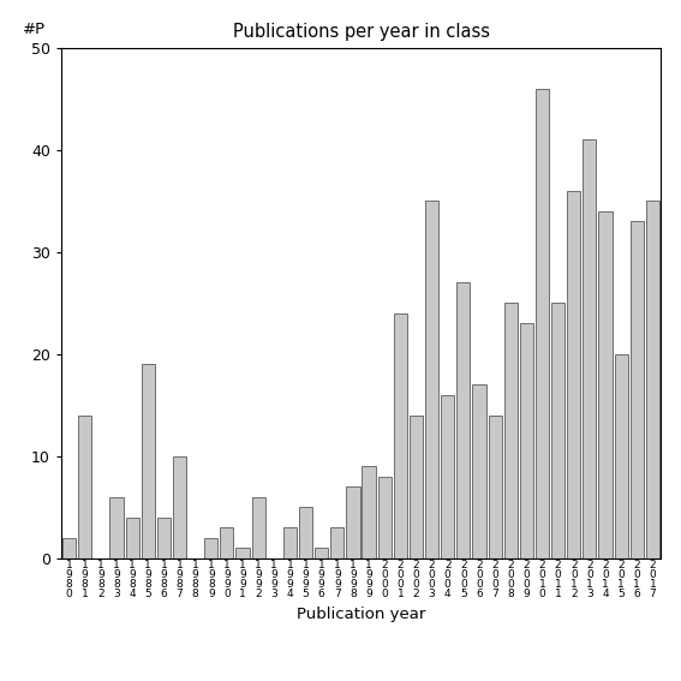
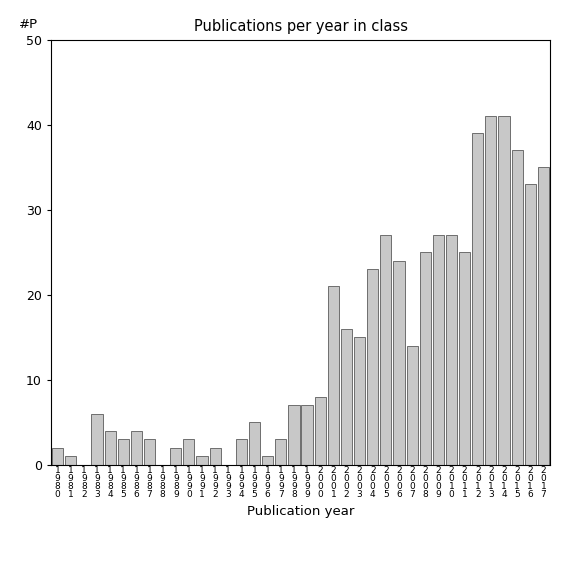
1 9 8 1: 14 -> 1
1 9 8 5: 19 -> 3
1 9 8 7: 10 -> 3
1 9 9 2: 6 -> 2
1 9 9 9: 9 -> 7
2 0 0 1: 24 -> 21
2 0 0 2: 14 -> 16
2 0 0 3: 35 -> 15
2 0 0 4: 16 -> 23
2 0 0 6: 17 -> 24
2 0 0 9: 23 -> 27
2 0 1 0: 46 -> 27
2 0 1 2: 36 -> 39
2 0 1 4: 34 -> 41
2 0 1 5: 20 -> 37
